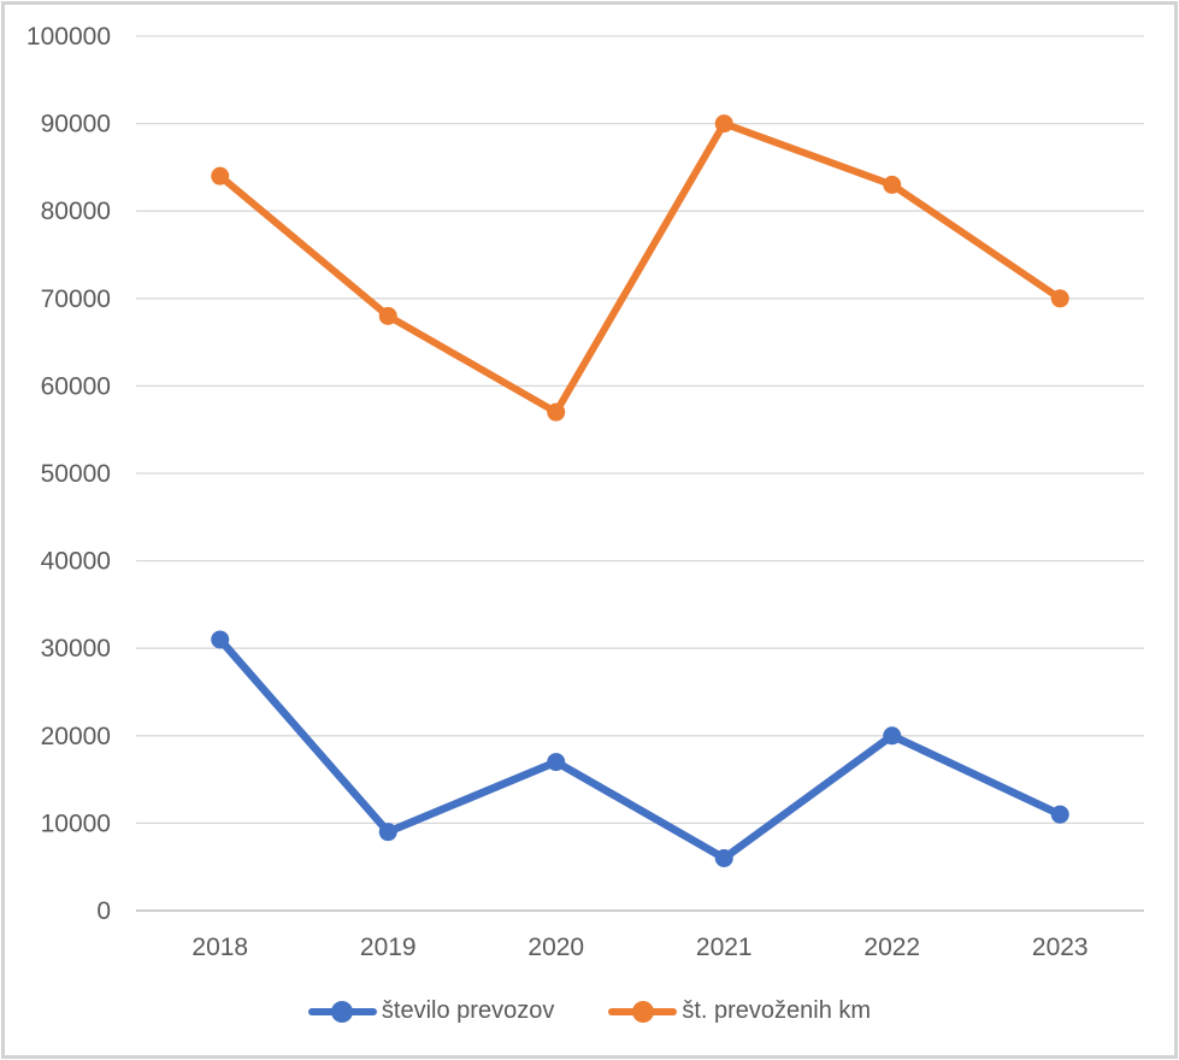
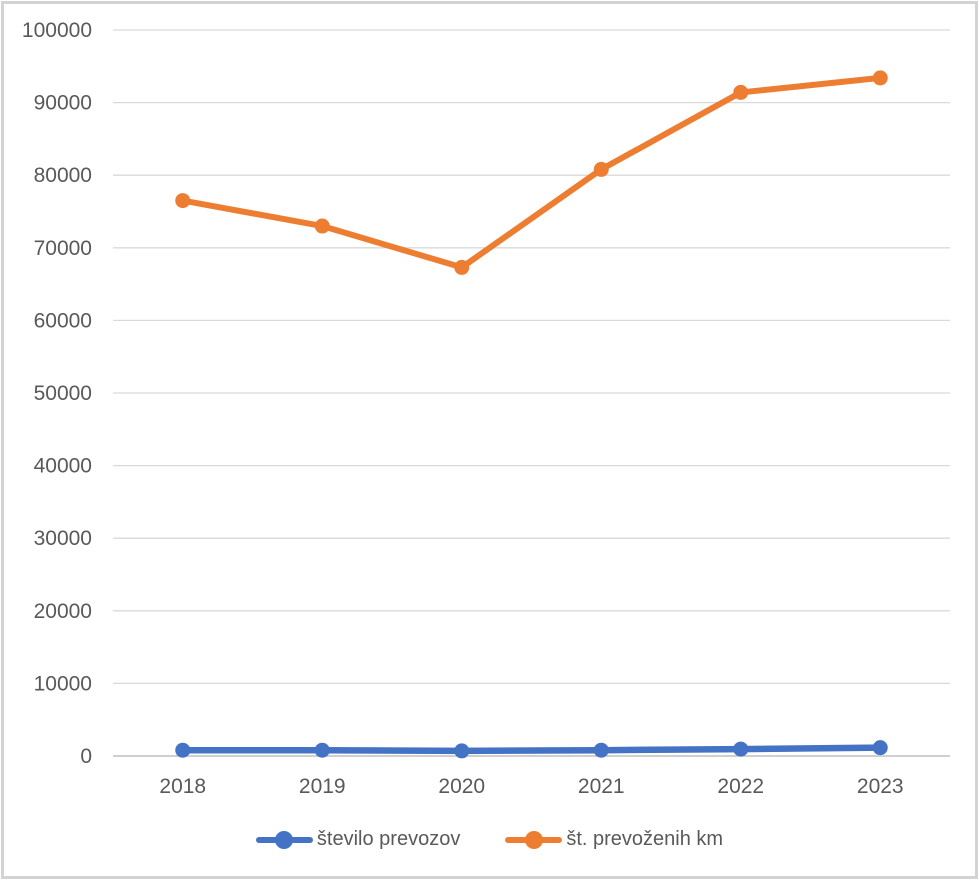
število prevozov/2018: 31000 -> 1000
št. prevoženih km/2018: 84000 -> 76000
število prevozov/2019: 9000 -> 1000
št. prevoženih km/2019: 68000 -> 73000
število prevozov/2020: 17000 -> 1000
št. prevoženih km/2020: 57000 -> 67000
število prevozov/2021: 6000 -> 1000
št. prevoženih km/2021: 90000 -> 81000
število prevozov/2022: 20000 -> 1000
št. prevoženih km/2022: 83000 -> 91000
število prevozov/2023: 11000 -> 1000
št. prevoženih km/2023: 70000 -> 93000
